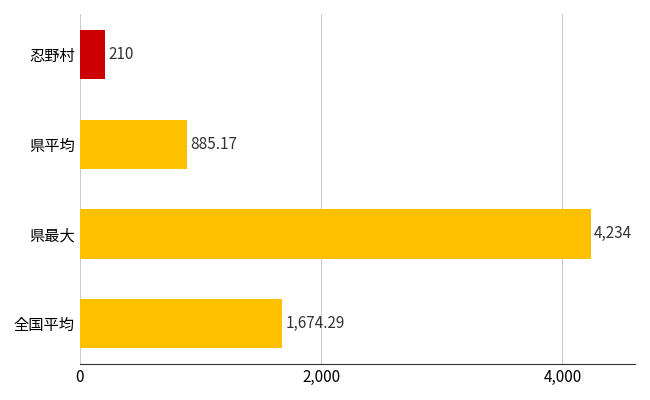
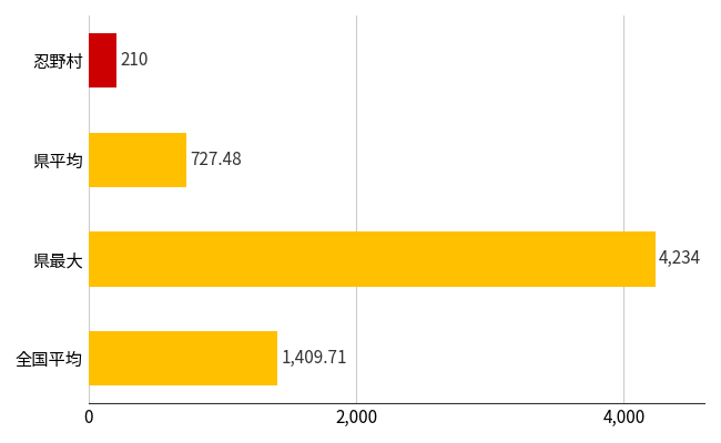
県平均: 885.17 -> 727.48
全国平均: 1,674.29 -> 1,409.71
